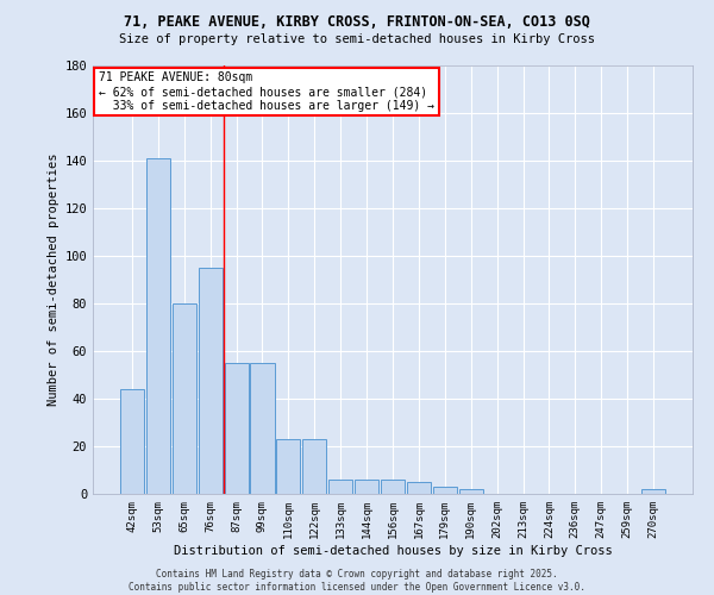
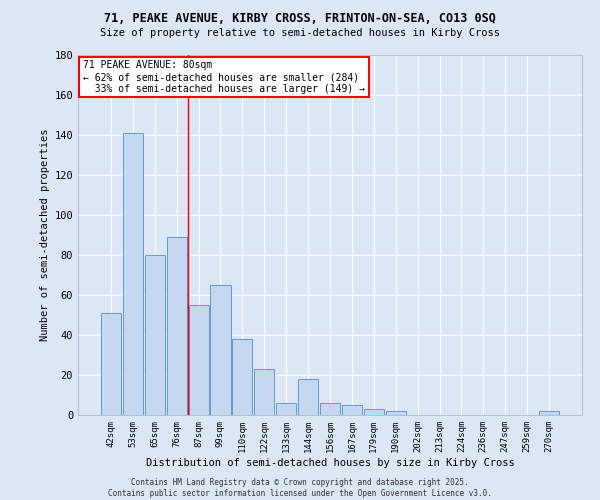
42sqm: 44 -> 51
76sqm: 95 -> 89
99sqm: 55 -> 65
110sqm: 23 -> 38
144sqm: 6 -> 18
